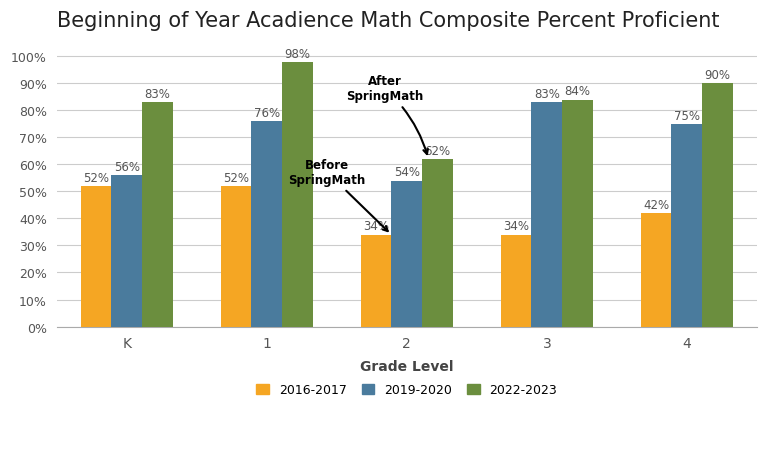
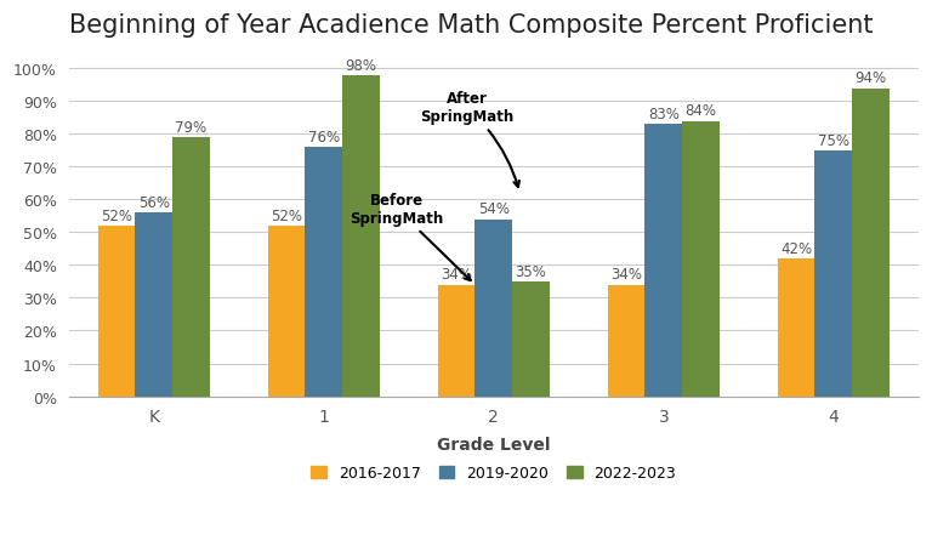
2022-2023/K: 83% -> 79%
2022-2023/2: 62% -> 35%
2022-2023/4: 90% -> 94%
